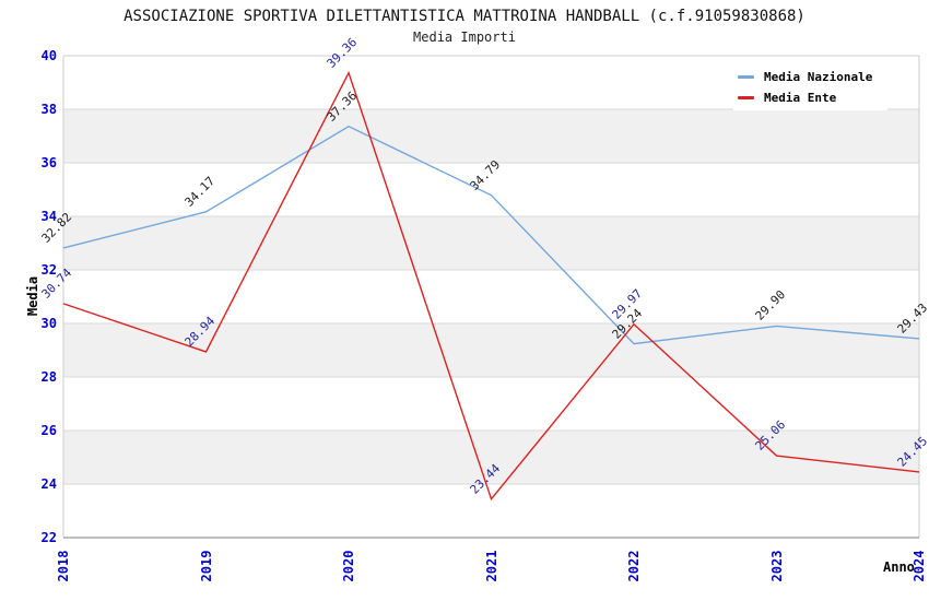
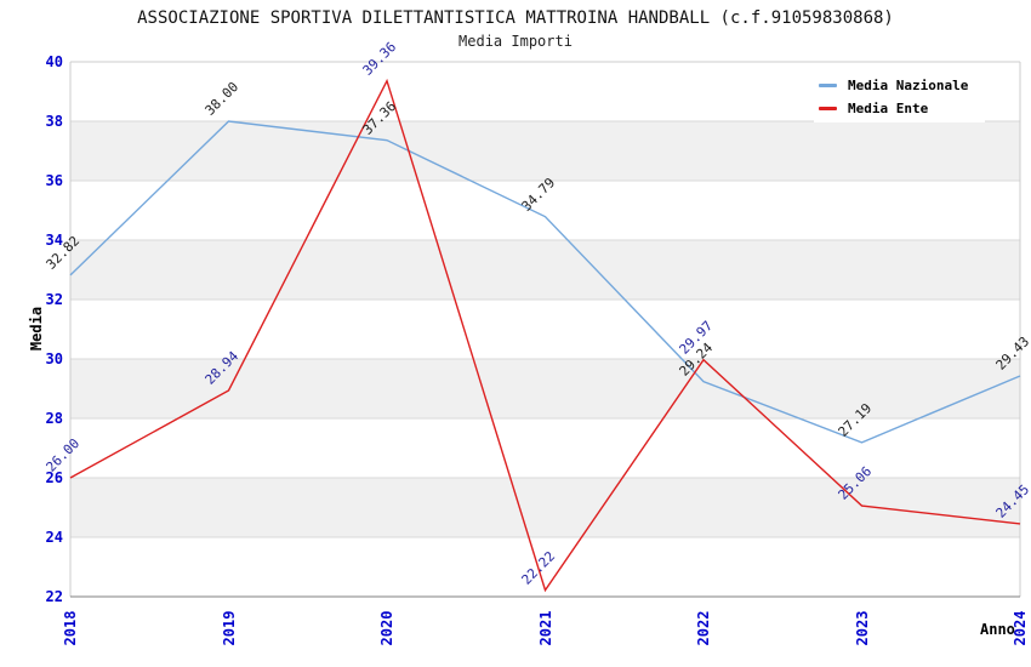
Media Ente/2018: 30.74 -> 26.00
Media Nazionale/2019: 34.17 -> 38.00
Media Ente/2021: 23.44 -> 22.22
Media Nazionale/2023: 29.90 -> 27.19
